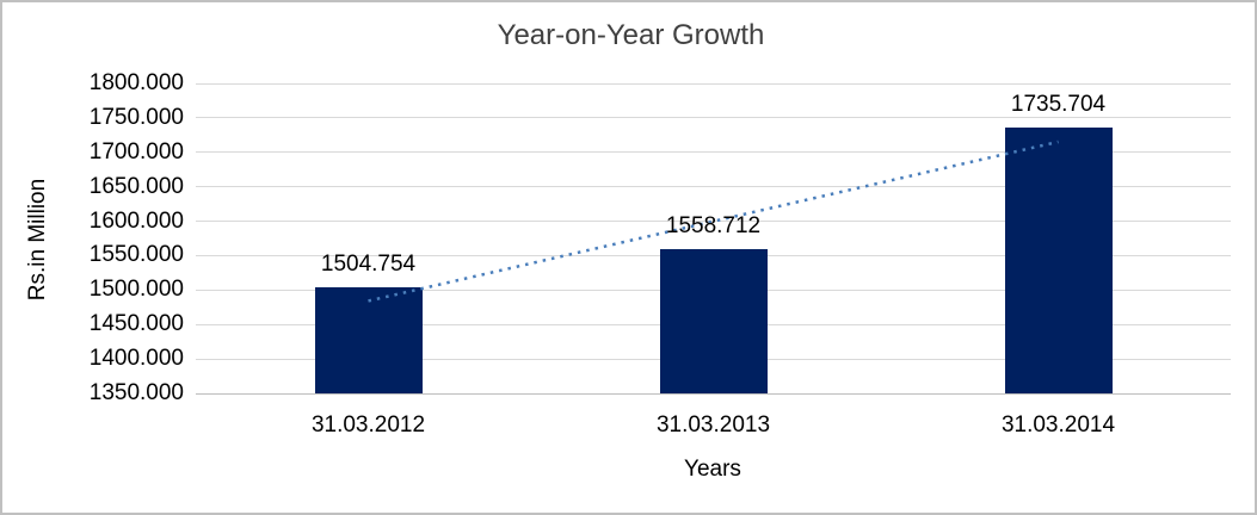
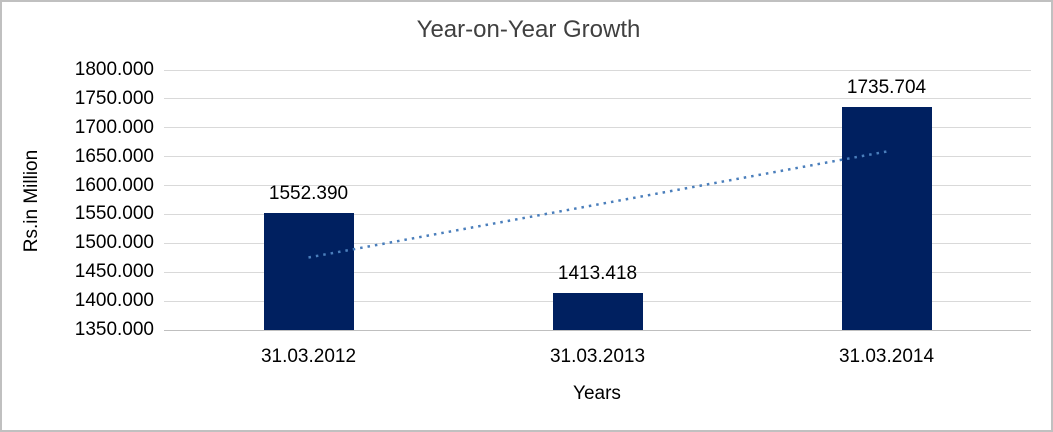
31.03.2012: 1504.754 -> 1552.390
31.03.2013: 1558.712 -> 1413.418
